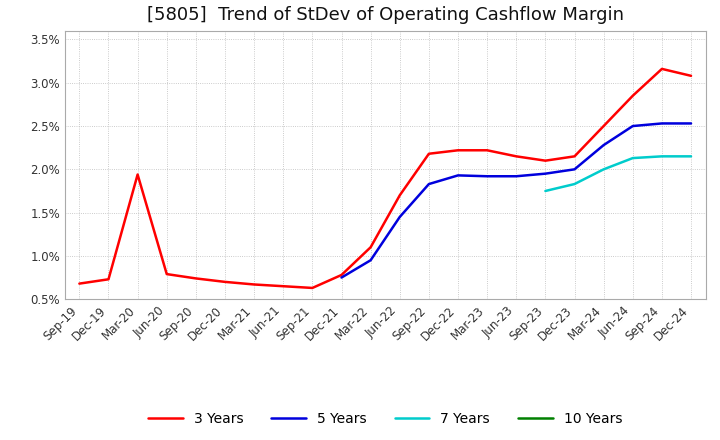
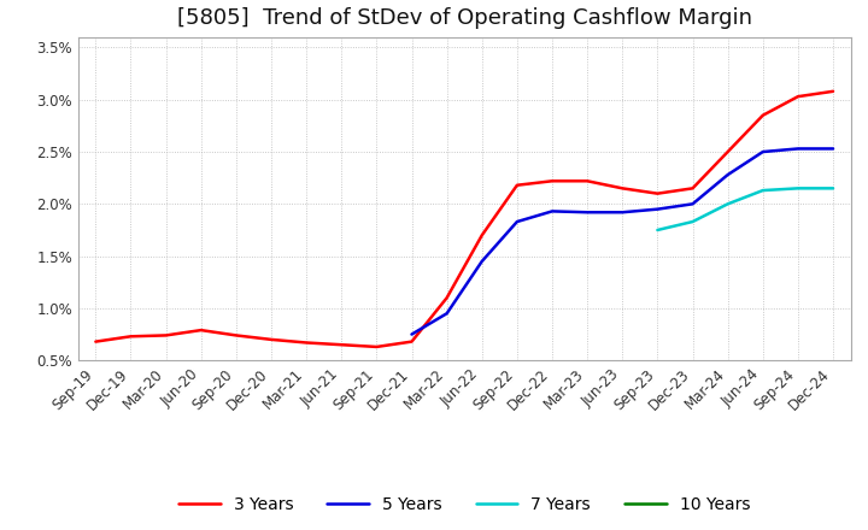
3 Years/Mar-20: 1.94% -> 0.74%
3 Years/Dec-21: 0.78% -> 0.68%
3 Years/Sep-24: 3.16% -> 3.03%
